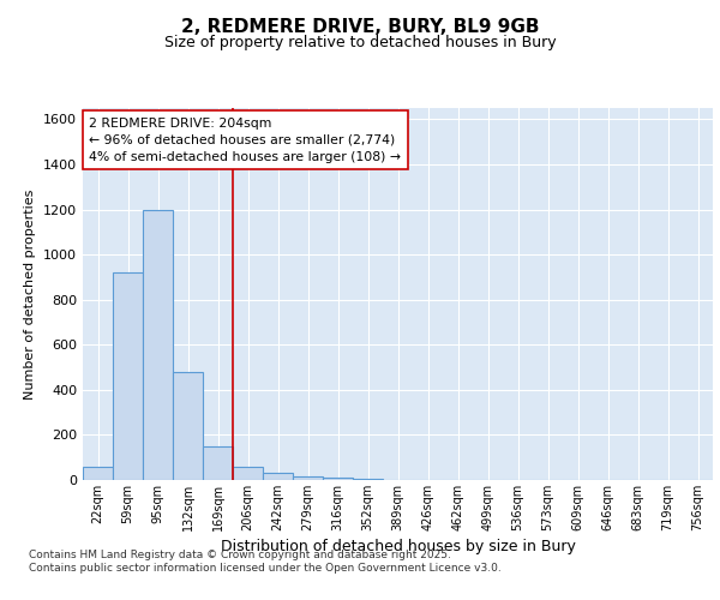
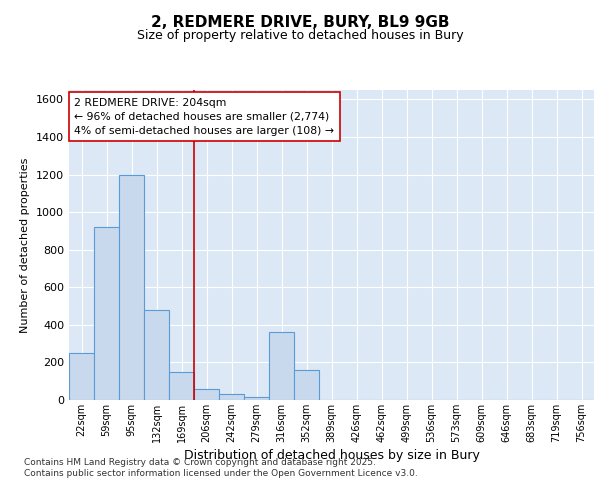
22sqm: 60 -> 250
316sqm: 10 -> 360
352sqm: 0 -> 160
